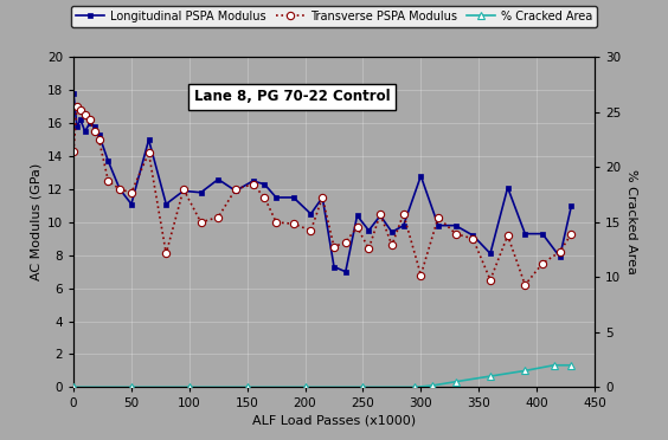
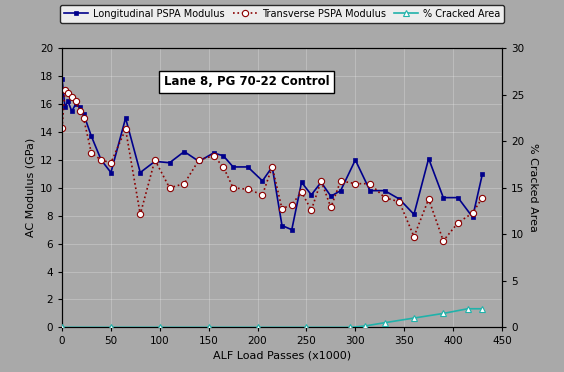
Longitudinal PSPA Modulus/300: 12.8 -> 12.0
Transverse PSPA Modulus/300: 6.8 -> 10.3
